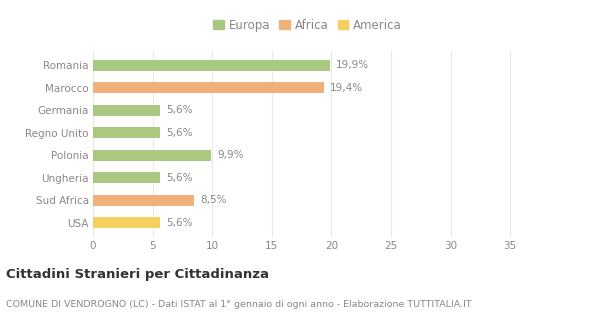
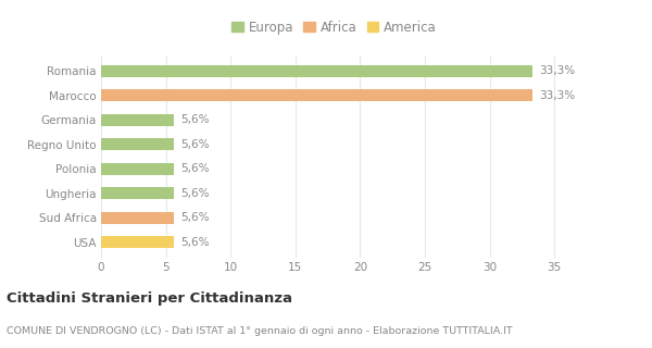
Romania: 19,9% -> 33,3%
Marocco: 19,4% -> 33,3%
Polonia: 9,9% -> 5,6%
Sud Africa: 8,5% -> 5,6%
